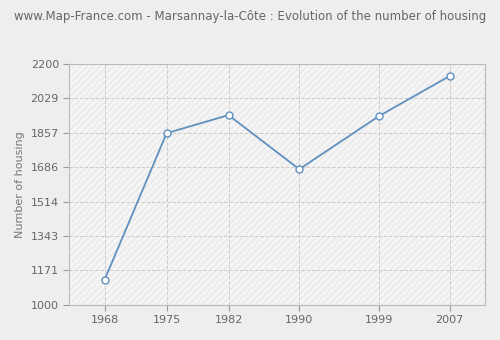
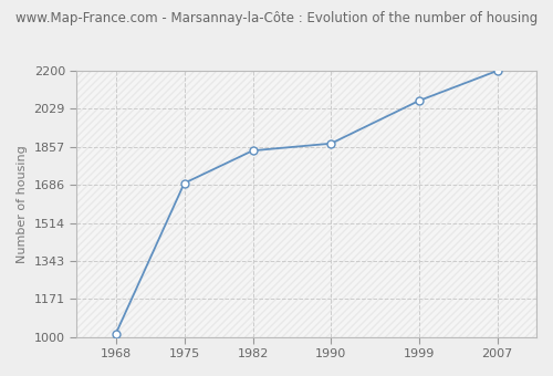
1968: 1125 -> 1014
1975: 1855 -> 1693
1982: 1945 -> 1840
1990: 1675 -> 1872
1999: 1940 -> 2065
2007: 2140 -> 2200
